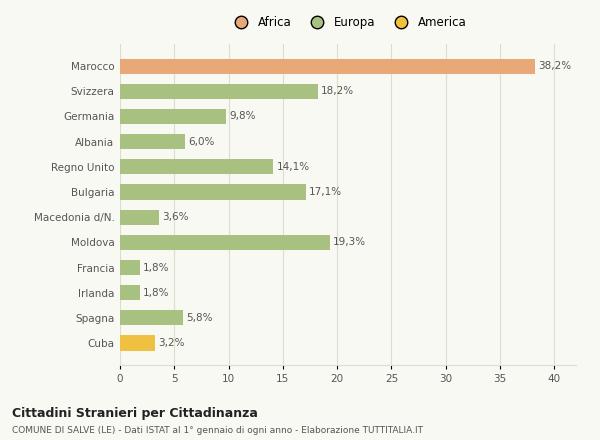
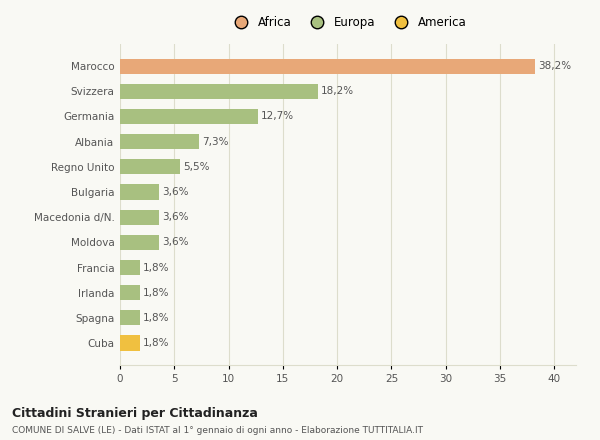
Germania: 9,8% -> 12,7%
Albania: 6,0% -> 7,3%
Regno Unito: 14,1% -> 5,5%
Bulgaria: 17,1% -> 3,6%
Moldova: 19,3% -> 3,6%
Spagna: 5,8% -> 1,8%
Cuba: 3,2% -> 1,8%
